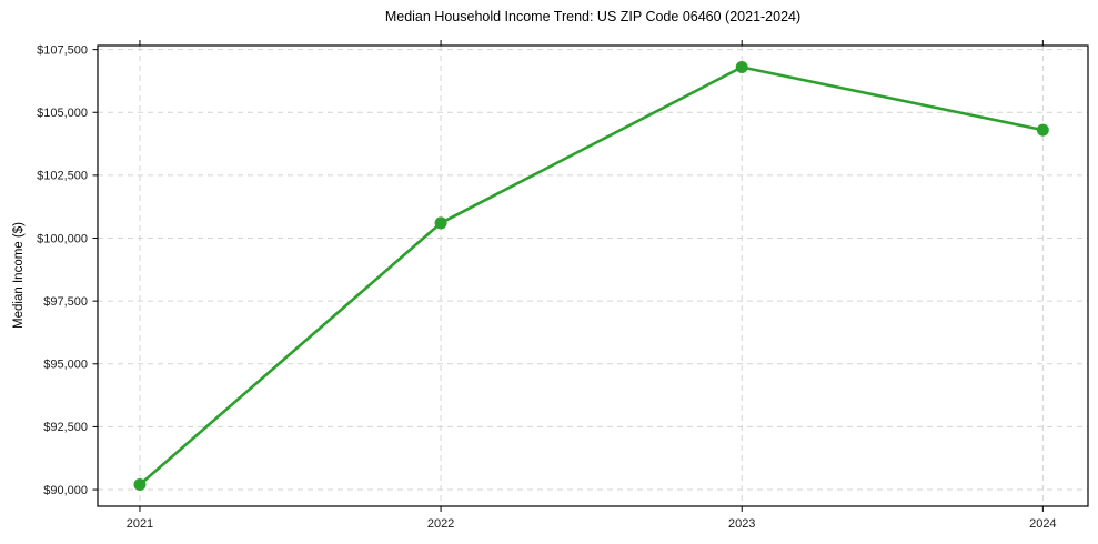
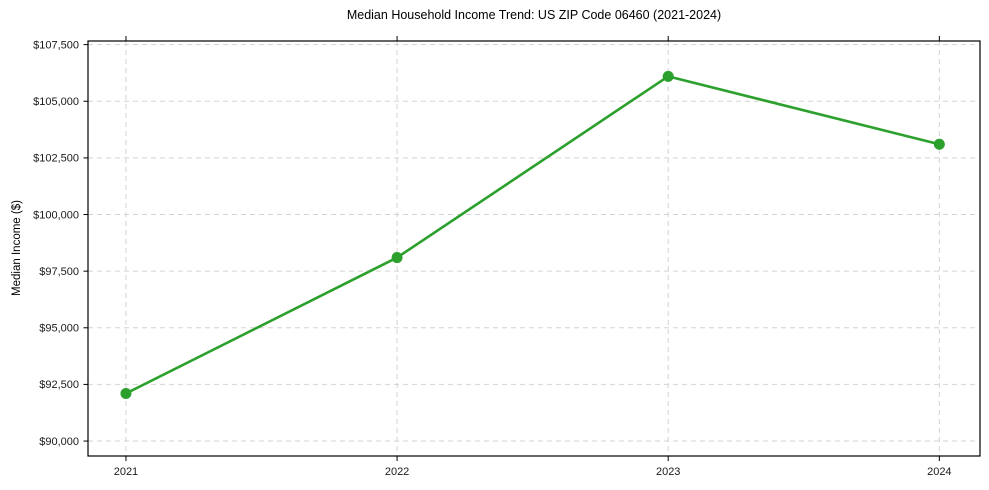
2021: $90200 -> $92100
2022: $100600 -> $98100
2023: $106800 -> $106100
2024: $104300 -> $103100
